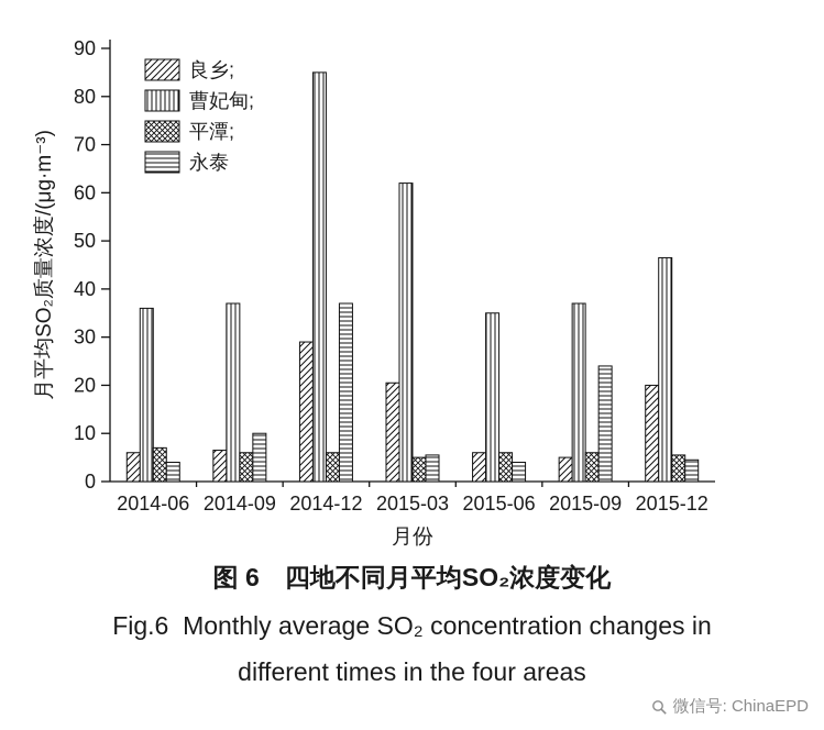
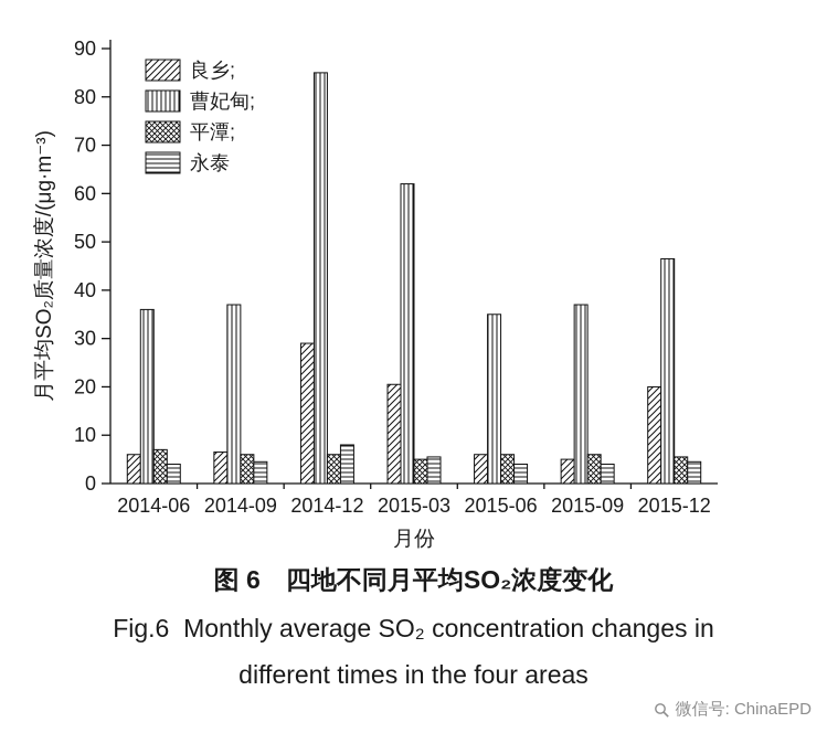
永泰/2014-09: 10 -> 4
永泰/2014-12: 37 -> 8
永泰/2015-09: 24 -> 4
